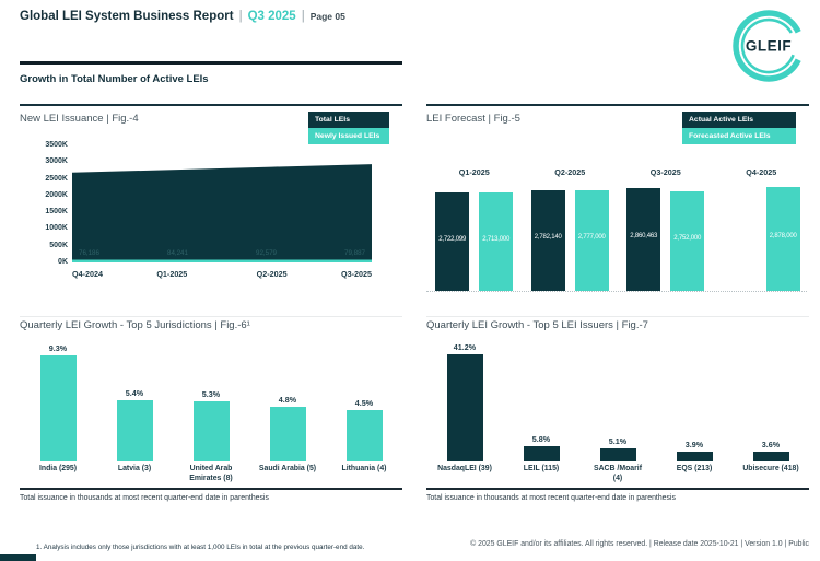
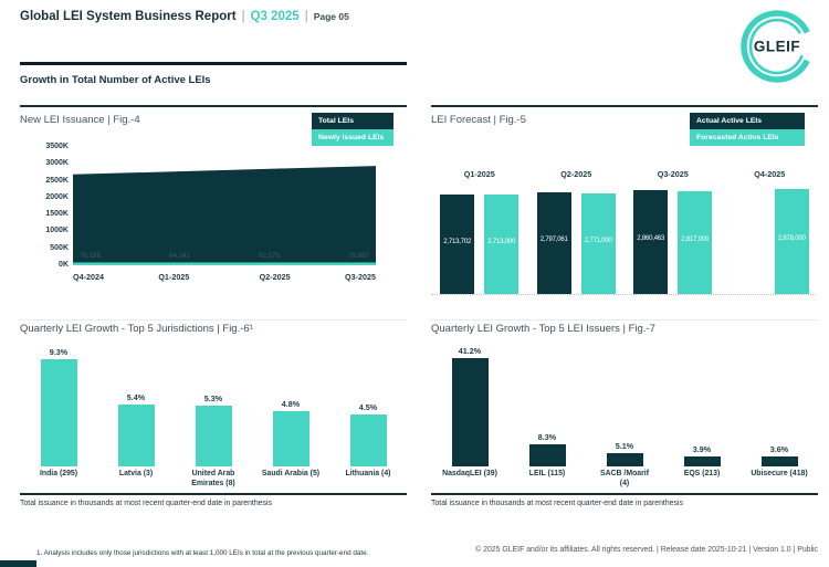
LEI Forecast | Fig.-5/Actual Active LEIs/Q1-2025: 2,722,099 -> 2,713,702
LEI Forecast | Fig.-5/Actual Active LEIs/Q2-2025: 2,782,140 -> 2,797,061
LEI Forecast | Fig.-5/Forecasted Active LEIs/Q2-2025: 2,777,000 -> 2,771,000
LEI Forecast | Fig.-5/Forecasted Active LEIs/Q3-2025: 2,752,000 -> 2,817,000
Quarterly LEI Growth - Top 5 LEI Issuers | Fig.-7/LEIL (115): 5.8% -> 8.3%
